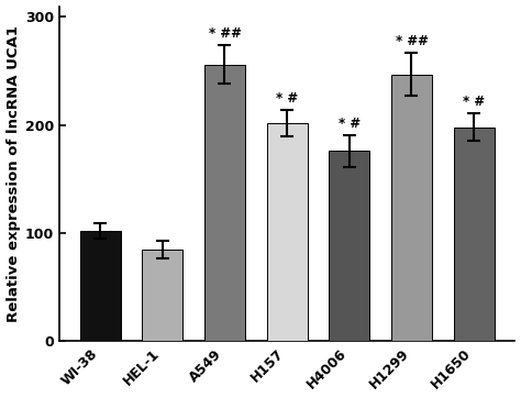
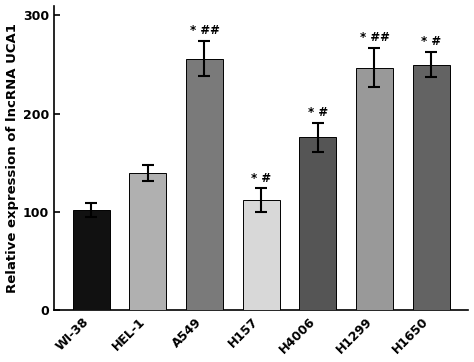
HEL-1: 85 -> 140
H157: 202 -> 112
H1650: 198 -> 250
